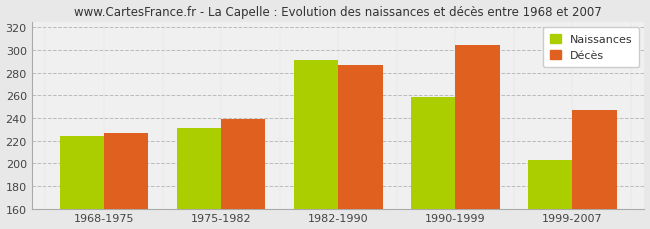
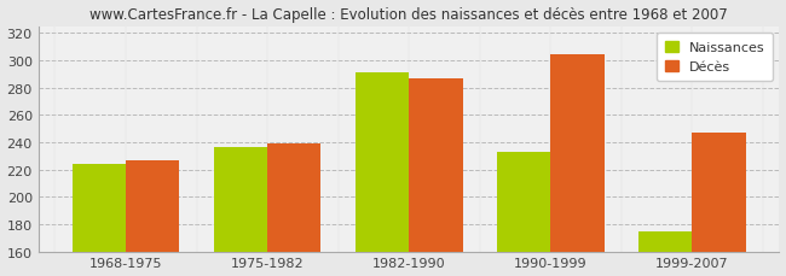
Naissances/1975-1982: 231 -> 236
Naissances/1990-1999: 258 -> 233
Naissances/1999-2007: 203 -> 175
